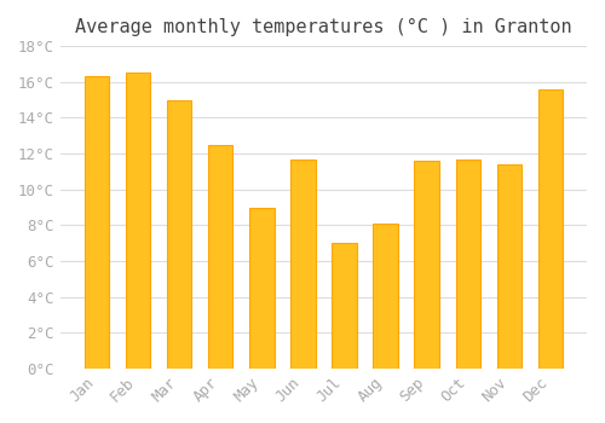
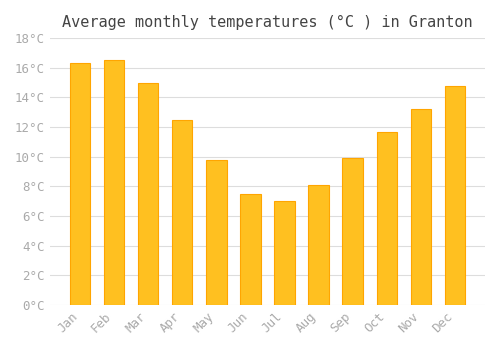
May: 9.0°C -> 9.8°C
Jun: 11.7°C -> 7.5°C
Sep: 11.6°C -> 9.9°C
Nov: 11.4°C -> 13.2°C
Dec: 15.6°C -> 14.8°C
